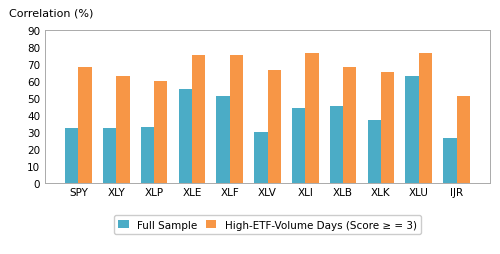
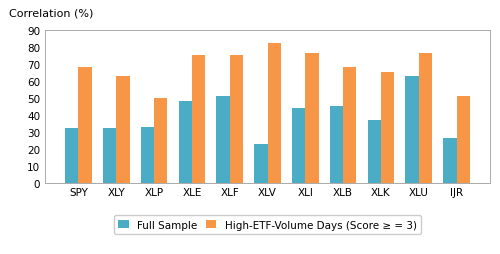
High-ETF-Volume Days (Score ≥ = 3)/XLP: 60 -> 50
Full Sample/XLE: 55 -> 48
Full Sample/XLV: 30 -> 23
High-ETF-Volume Days (Score ≥ = 3)/XLV: 66 -> 82
